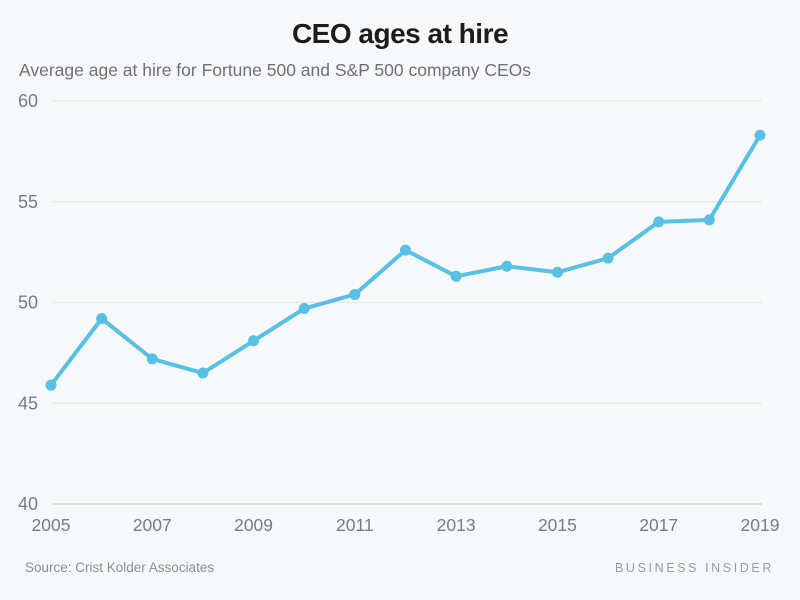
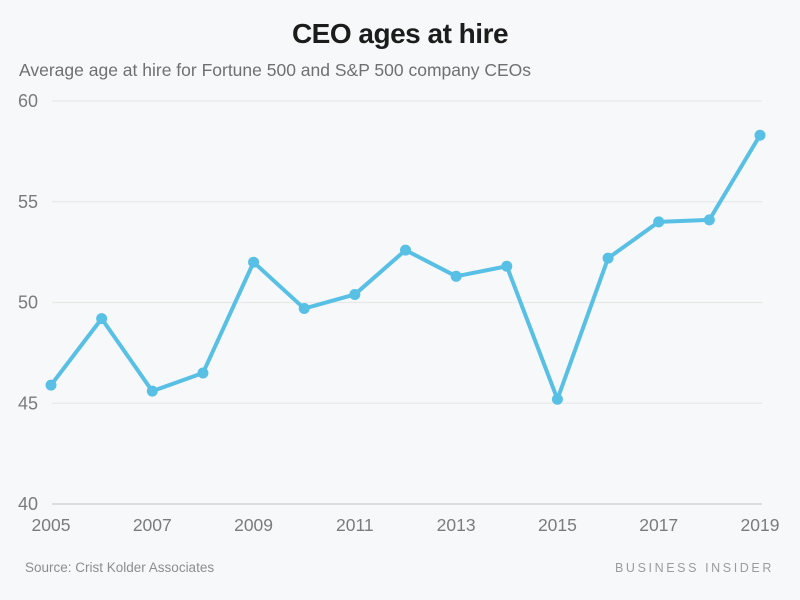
2007: 47.2 -> 45.6
2009: 48.1 -> 52.0
2015: 51.5 -> 45.2
